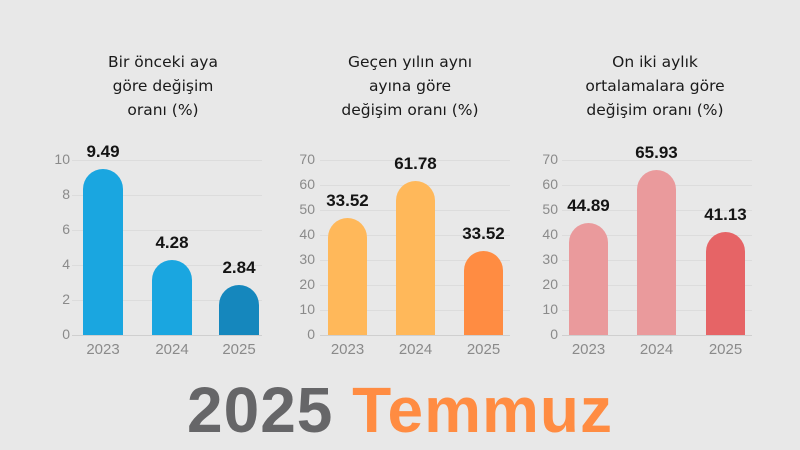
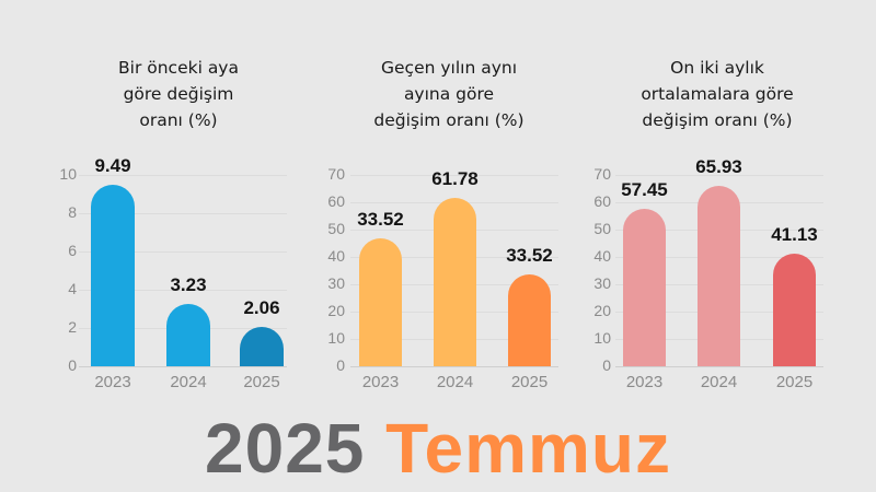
Bir önceki aya göre değişim oranı (%)/2024: 4.28 -> 3.23
Bir önceki aya göre değişim oranı (%)/2025: 2.84 -> 2.06
On iki aylık ortalamalara göre değişim oranı (%)/2023: 44.89 -> 57.45
